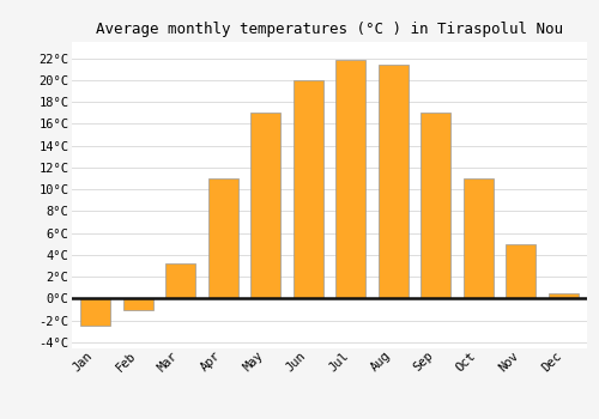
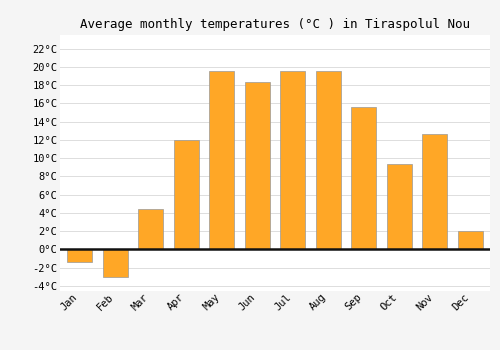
Jan: -2.5°C -> -1.4°C
Feb: -1.0°C -> -3.0°C
Mar: 3.2°C -> 4.4°C
Apr: 11.0°C -> 12.0°C
May: 17.0°C -> 19.6°C
Jun: 20.0°C -> 18.4°C
Jul: 21.9°C -> 19.6°C
Aug: 21.4°C -> 19.6°C
Sep: 17.0°C -> 15.6°C
Oct: 11.0°C -> 9.4°C
Nov: 5.0°C -> 12.6°C
Dec: 0.5°C -> 2.0°C
